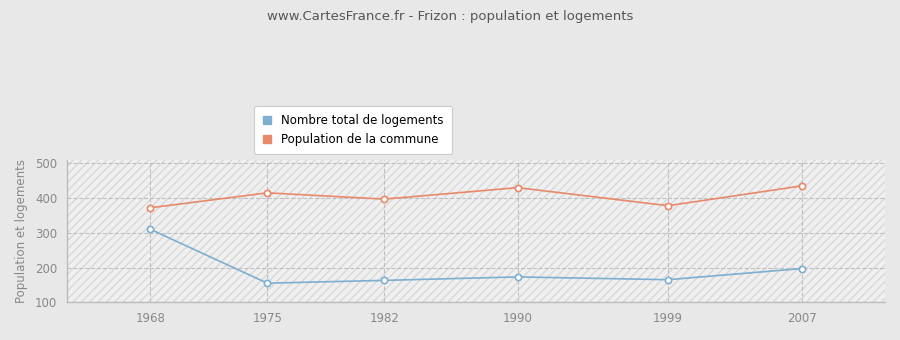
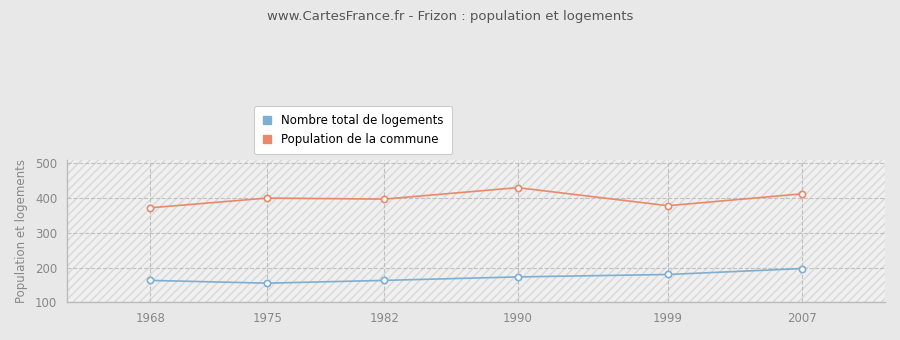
Nombre total de logements/1968: 310 -> 163
Population de la commune/1975: 415 -> 400
Nombre total de logements/1999: 165 -> 180
Population de la commune/2007: 435 -> 412
